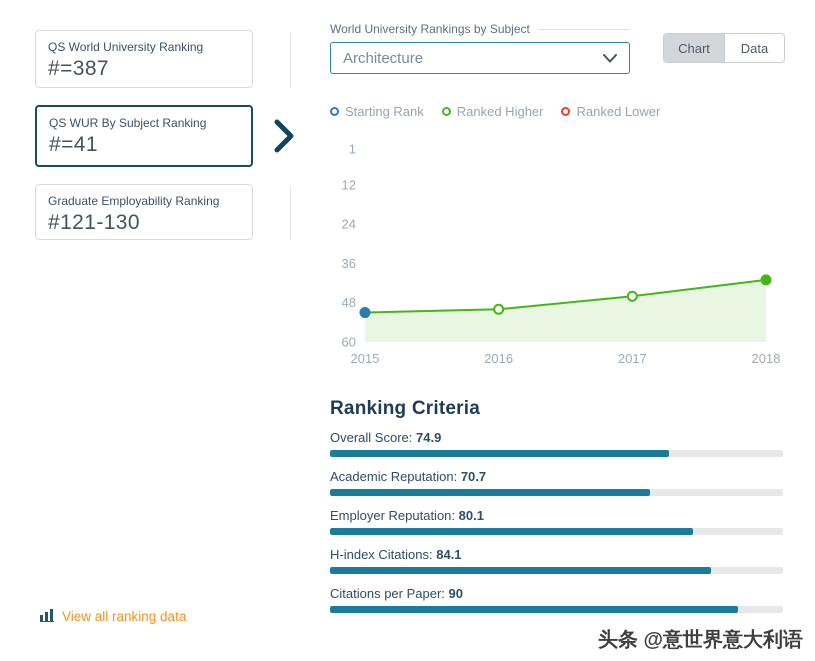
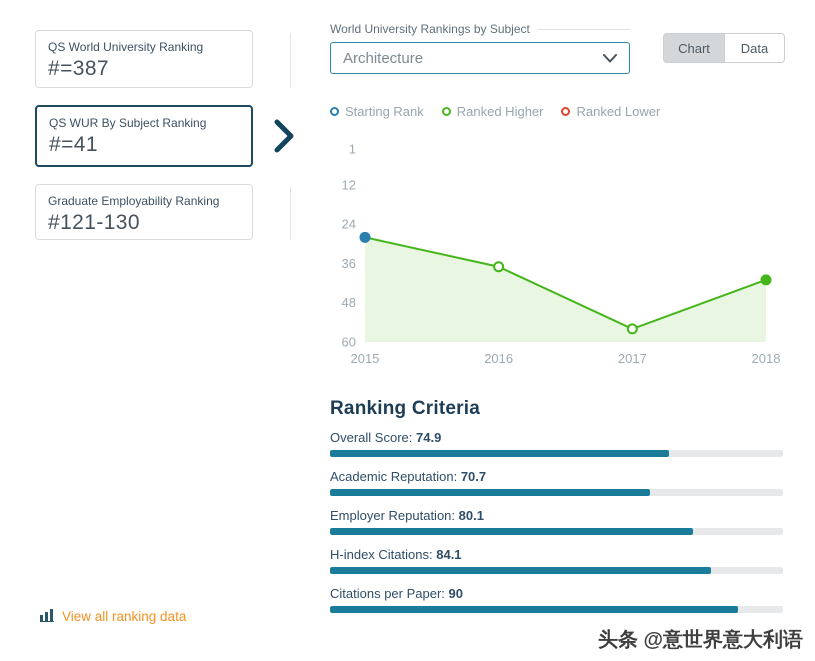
2015: 51 -> 28
2016: 50 -> 37
2017: 46 -> 56
